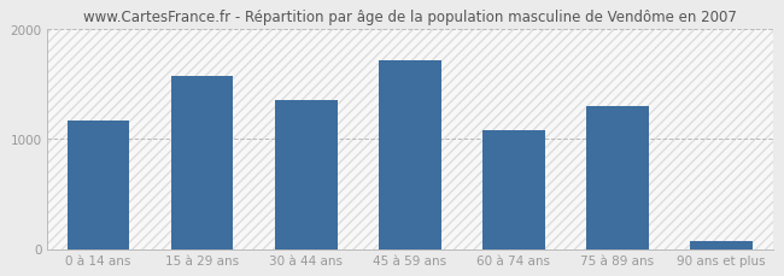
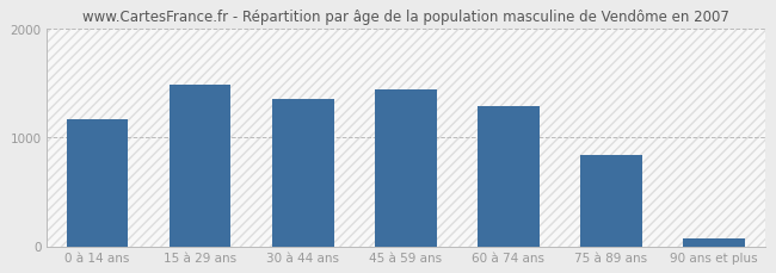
15 à 29 ans: 1580 -> 1490
45 à 59 ans: 1720 -> 1440
60 à 74 ans: 1080 -> 1290
75 à 89 ans: 1300 -> 840
